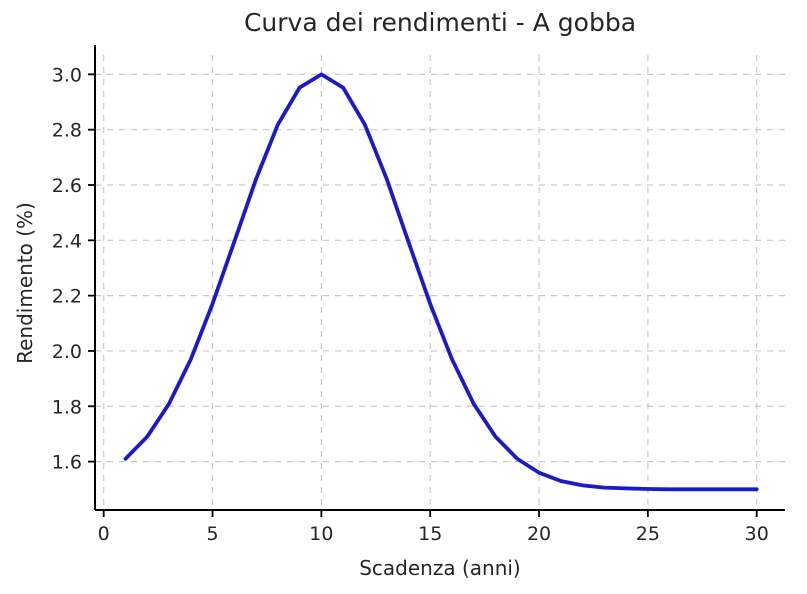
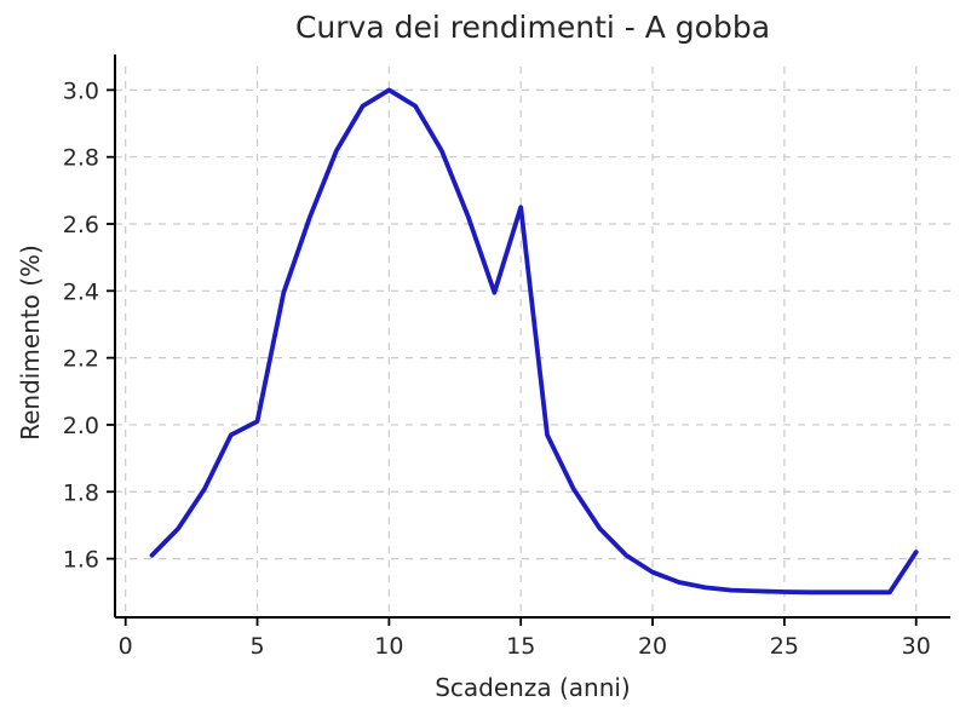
5: 2.17 -> 2.01
15: 2.17 -> 2.65
30: 1.50 -> 1.62
